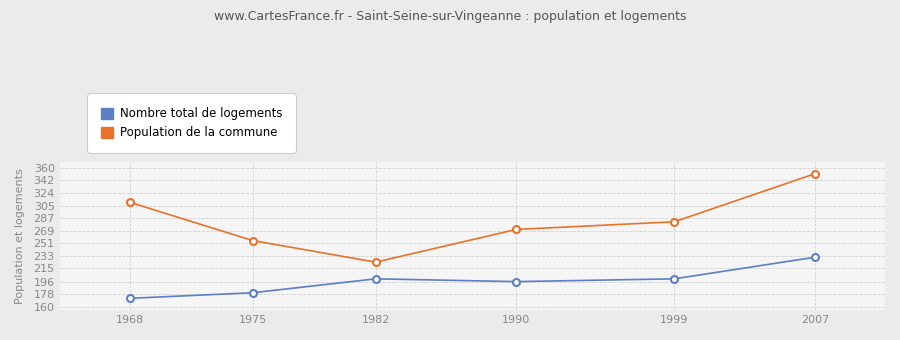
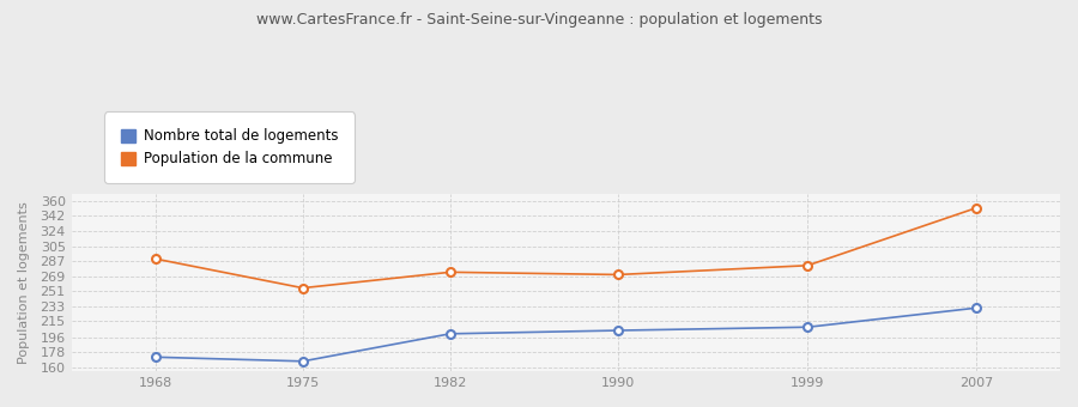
Population de la commune/1968: 310 -> 290
Nombre total de logements/1975: 180 -> 167
Population de la commune/1982: 224 -> 274
Nombre total de logements/1990: 196 -> 204
Nombre total de logements/1999: 200 -> 208
